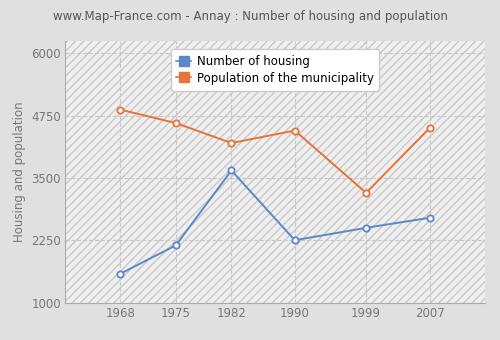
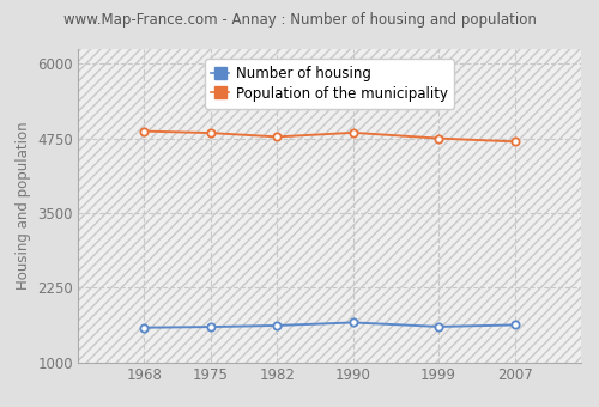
Number of housing/1975: 2150 -> 1590
Population of the municipality/1975: 4600 -> 4840
Number of housing/1982: 3650 -> 1620
Population of the municipality/1982: 4200 -> 4780
Number of housing/1990: 2250 -> 1660
Population of the municipality/1990: 4450 -> 4840
Number of housing/1999: 2500 -> 1600
Population of the municipality/1999: 3200 -> 4750
Number of housing/2007: 2700 -> 1620
Population of the municipality/2007: 4500 -> 4700
